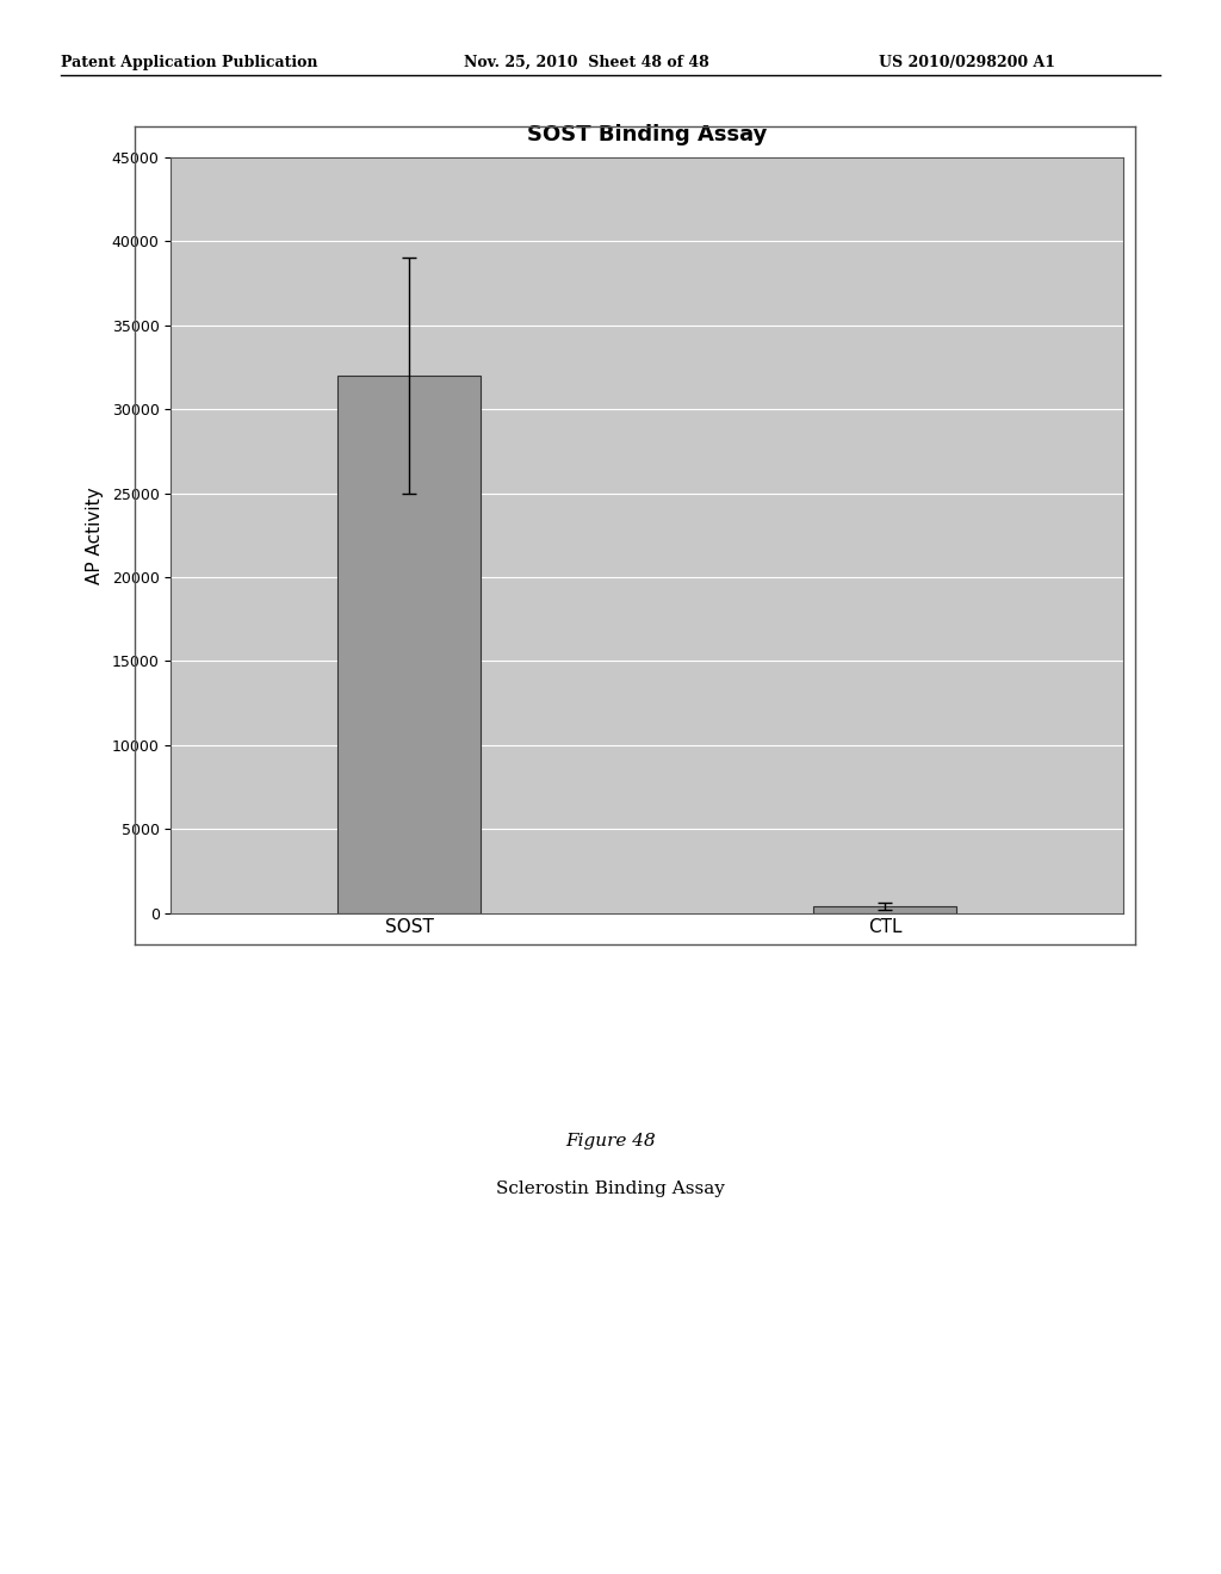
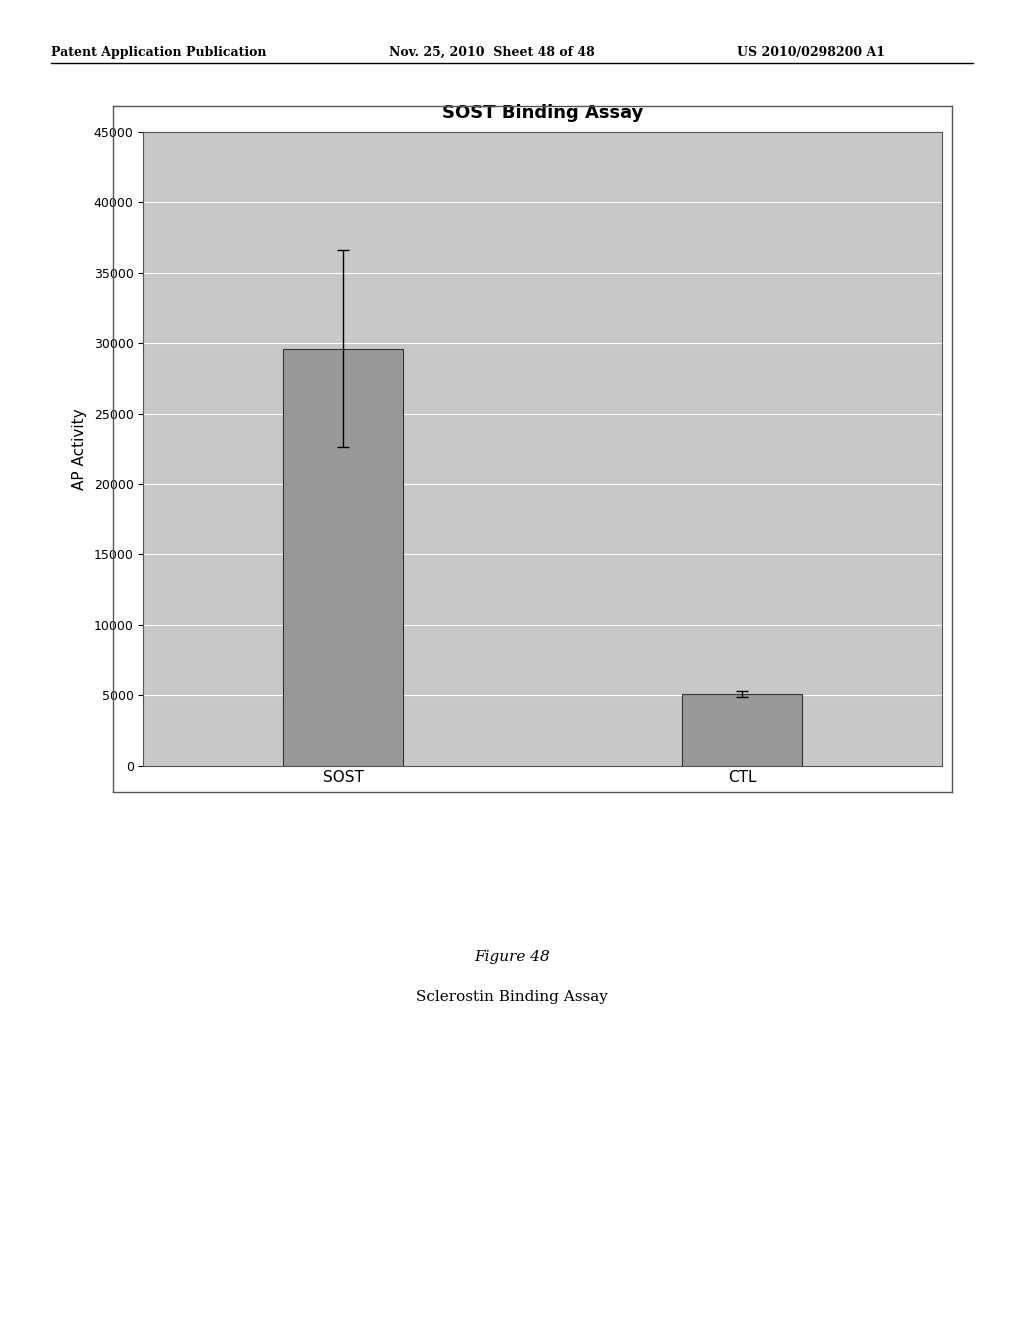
SOST: 32000 -> 29600
CTL: 400 -> 5100
